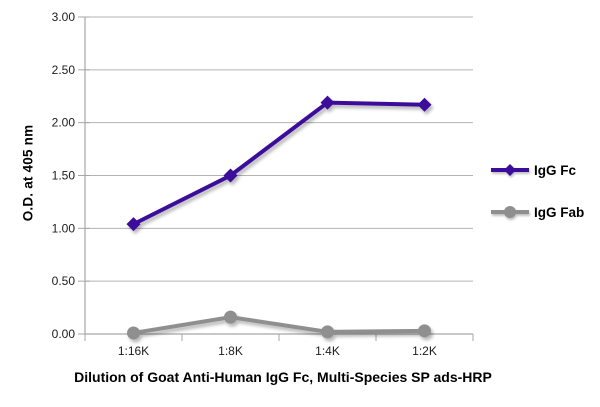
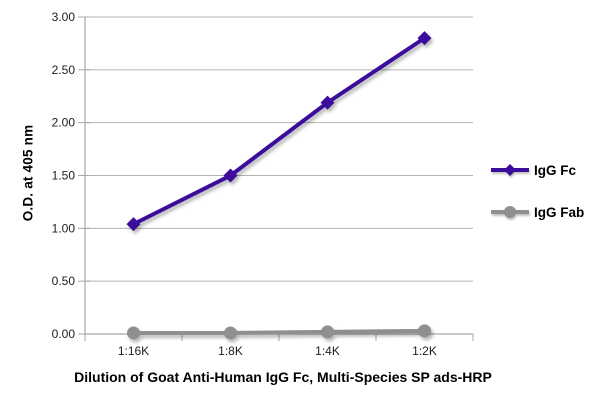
IgG Fab/1:8K: 0.16 -> 0.01
IgG Fc/1:2K: 2.17 -> 2.80
